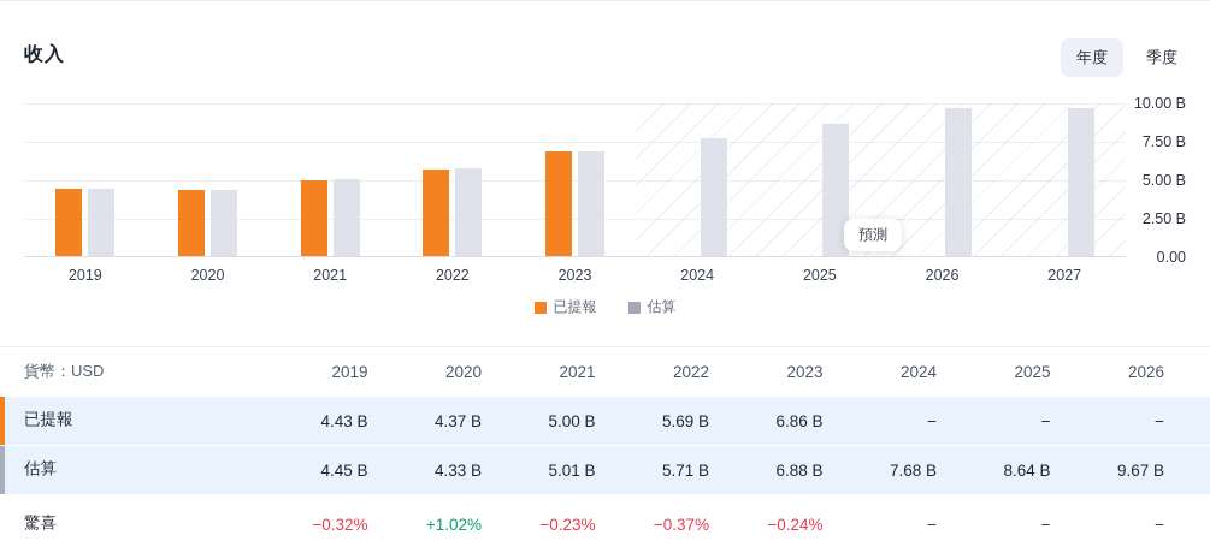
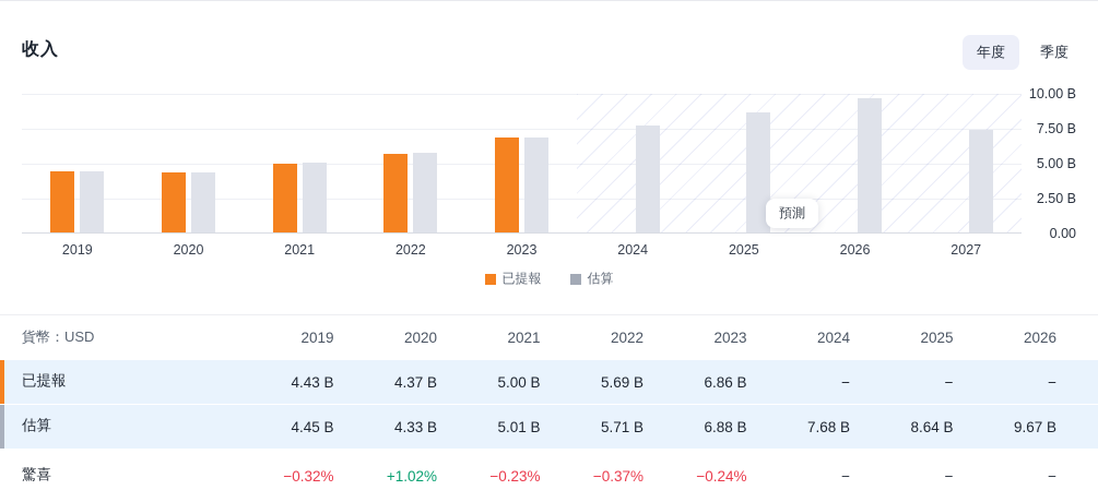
估算/2027: 9.7B -> 7.4B
